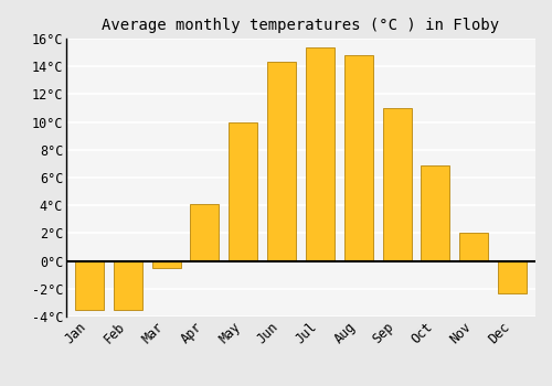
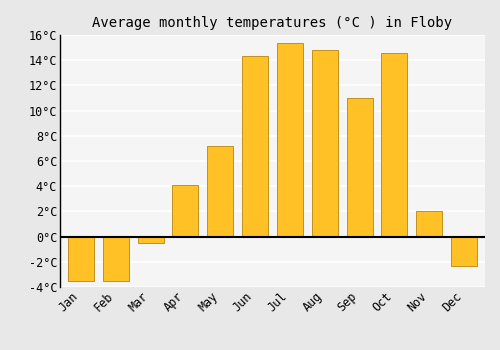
May: 10.0°C -> 7.2°C
Oct: 6.9°C -> 14.6°C
